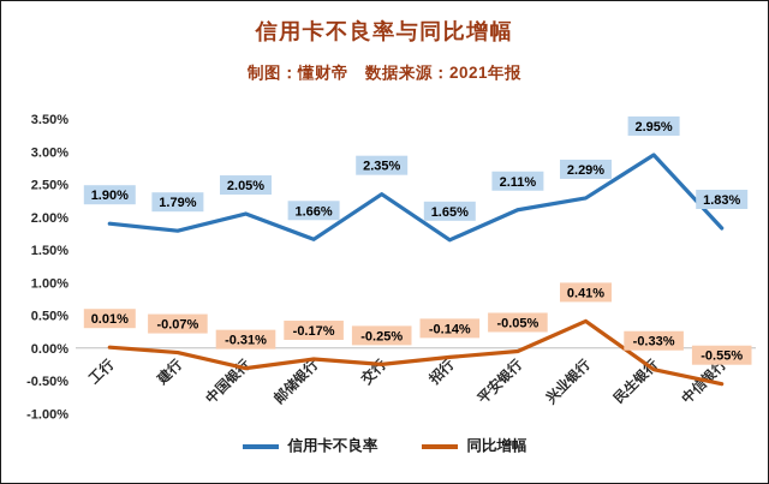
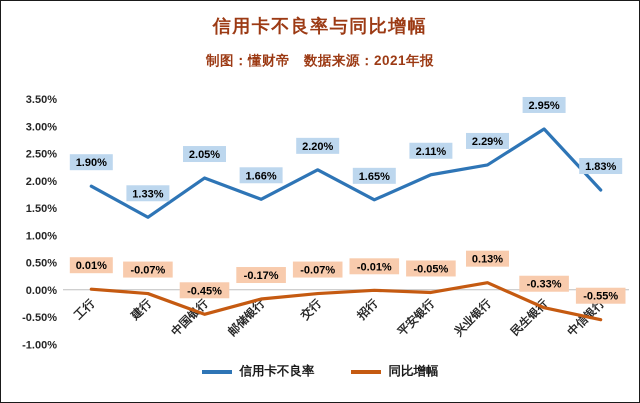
信用卡不良率/建行: 1.79% -> 1.33%
同比增幅/中国银行: -0.31% -> -0.45%
信用卡不良率/交行: 2.35% -> 2.20%
同比增幅/交行: -0.25% -> -0.07%
同比增幅/招行: -0.14% -> -0.01%
同比增幅/兴业银行: 0.41% -> 0.13%
